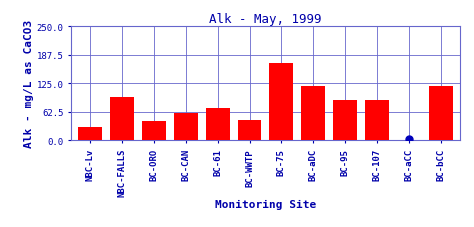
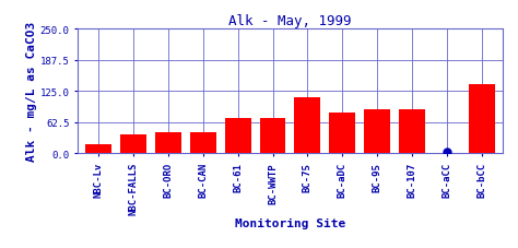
NBC-Lv: 30 -> 18
NBC-FALLS: 95 -> 38
BC-CAN: 60 -> 42
BC-WWTP: 45 -> 72
BC-75: 170 -> 112
BC-aDC: 120 -> 82
BC-bCC: 120 -> 140
